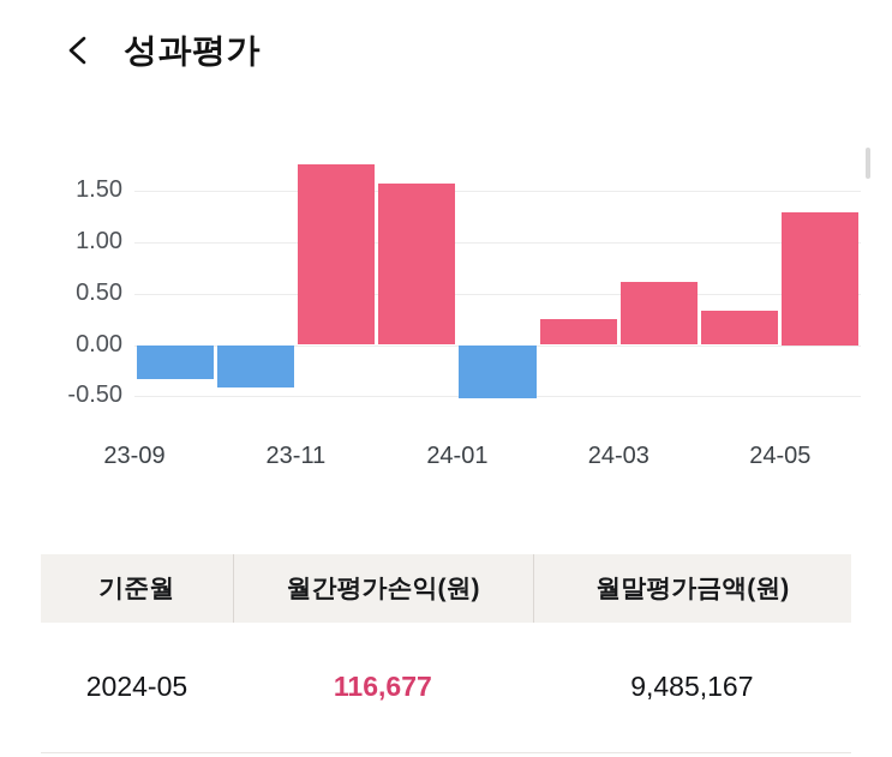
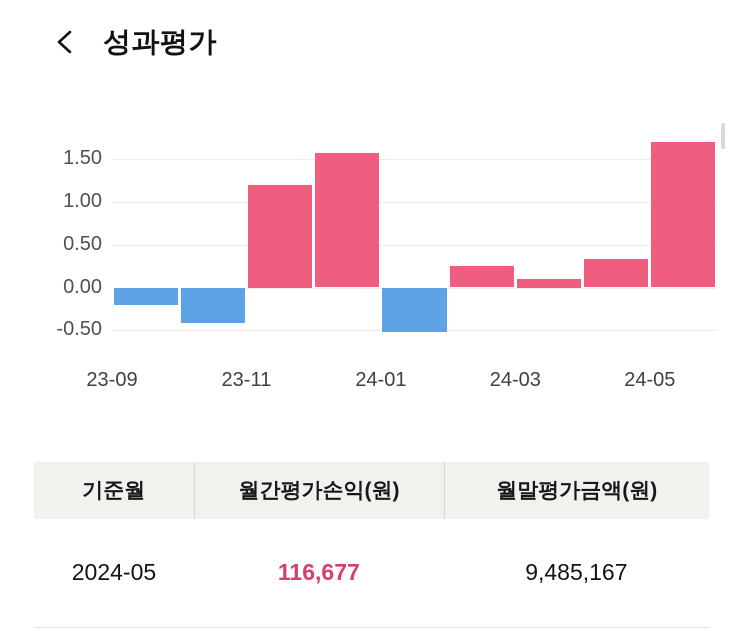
23-09: -0.3 -> -0.2
23-11: 1.8 -> 1.2
24-03: 0.6 -> 0.1
24-05: 1.3 -> 1.7
